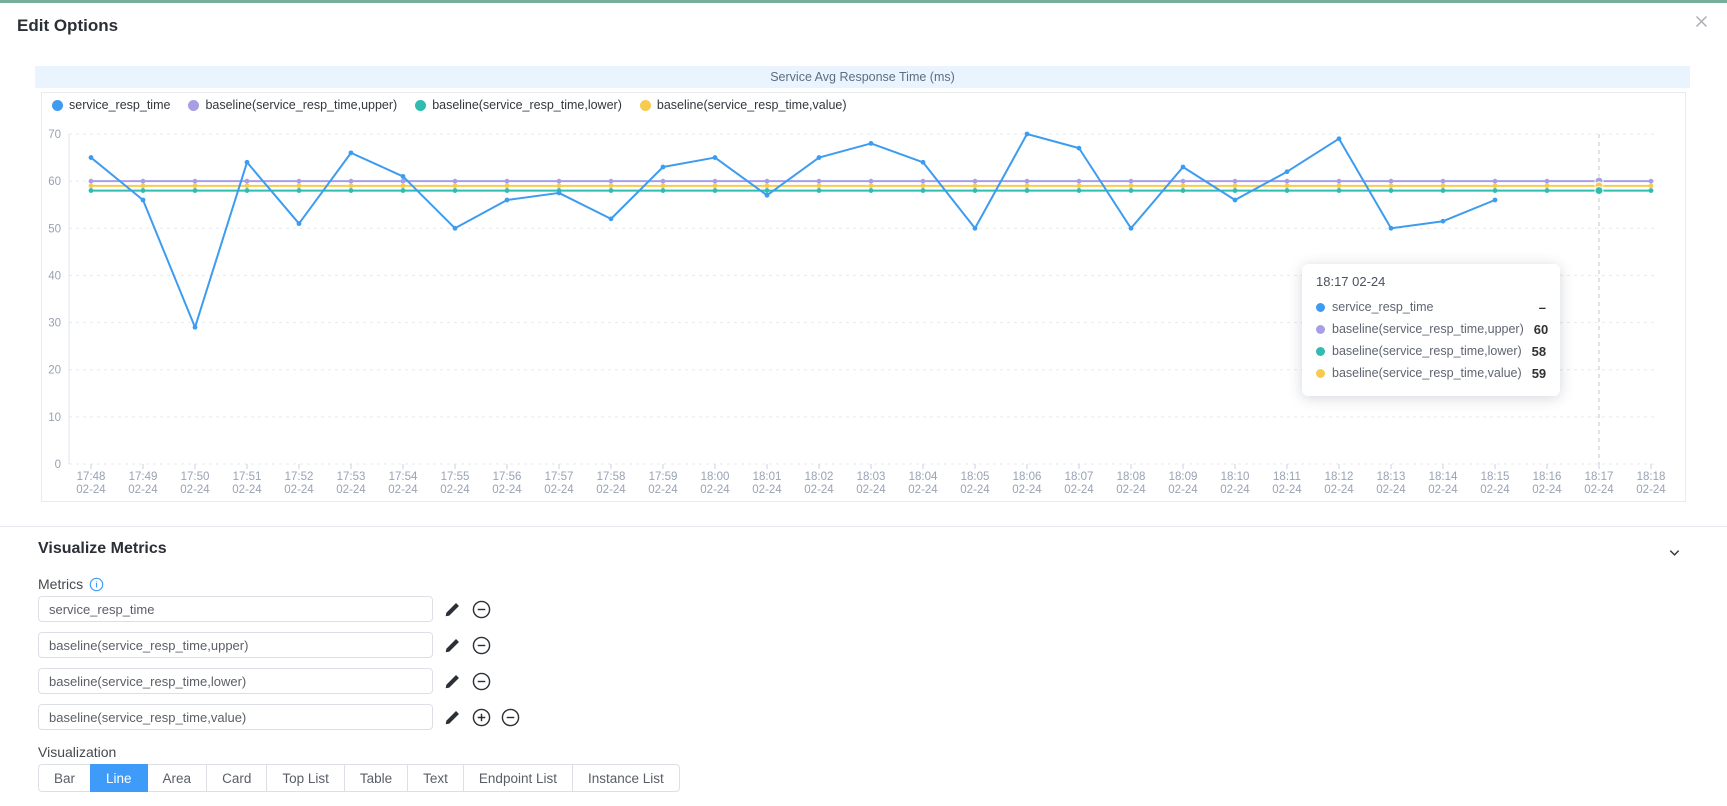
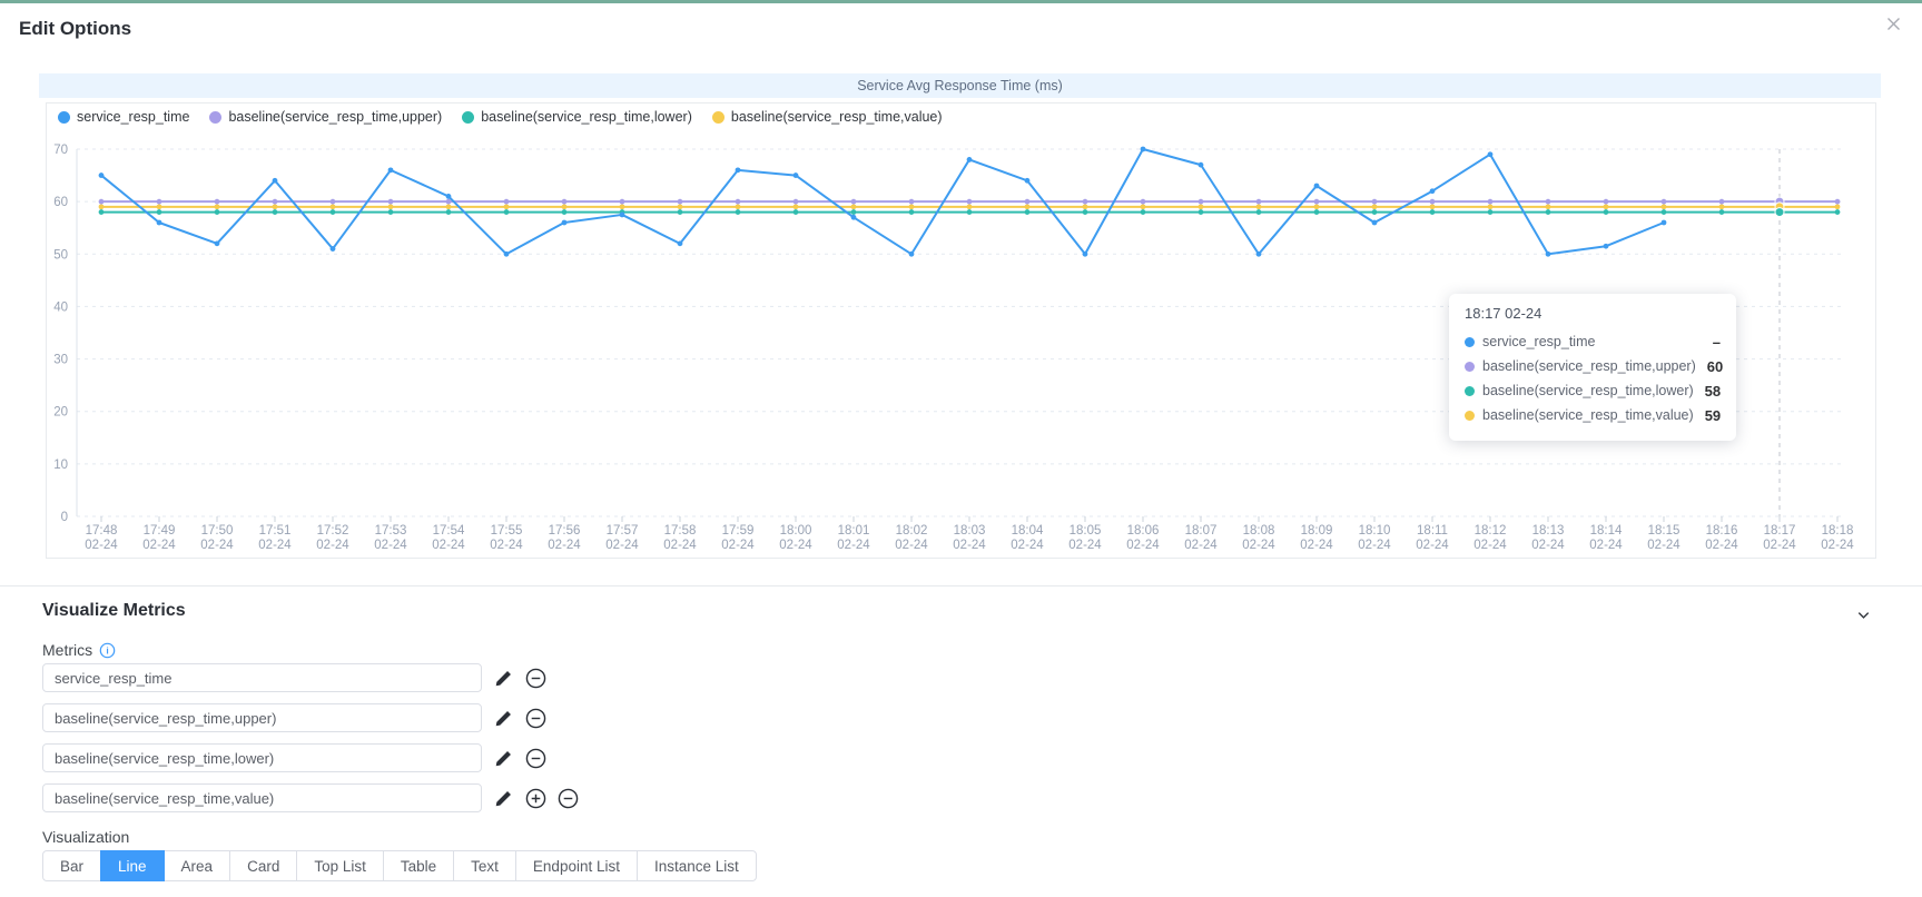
service_resp_time/17:50: 29 -> 52
service_resp_time/17:59: 63 -> 66
service_resp_time/18:02: 65 -> 50
